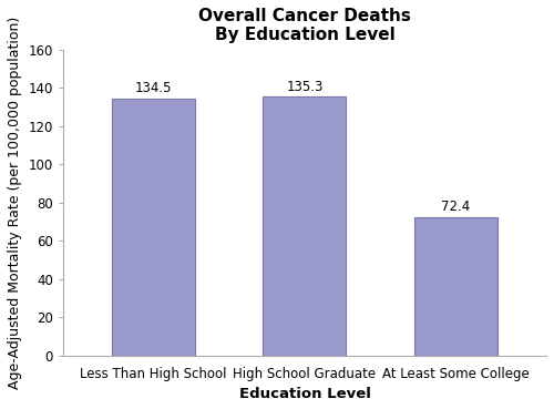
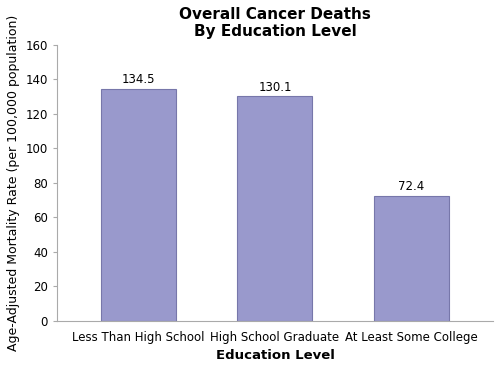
High School Graduate: 135.3 -> 130.1
